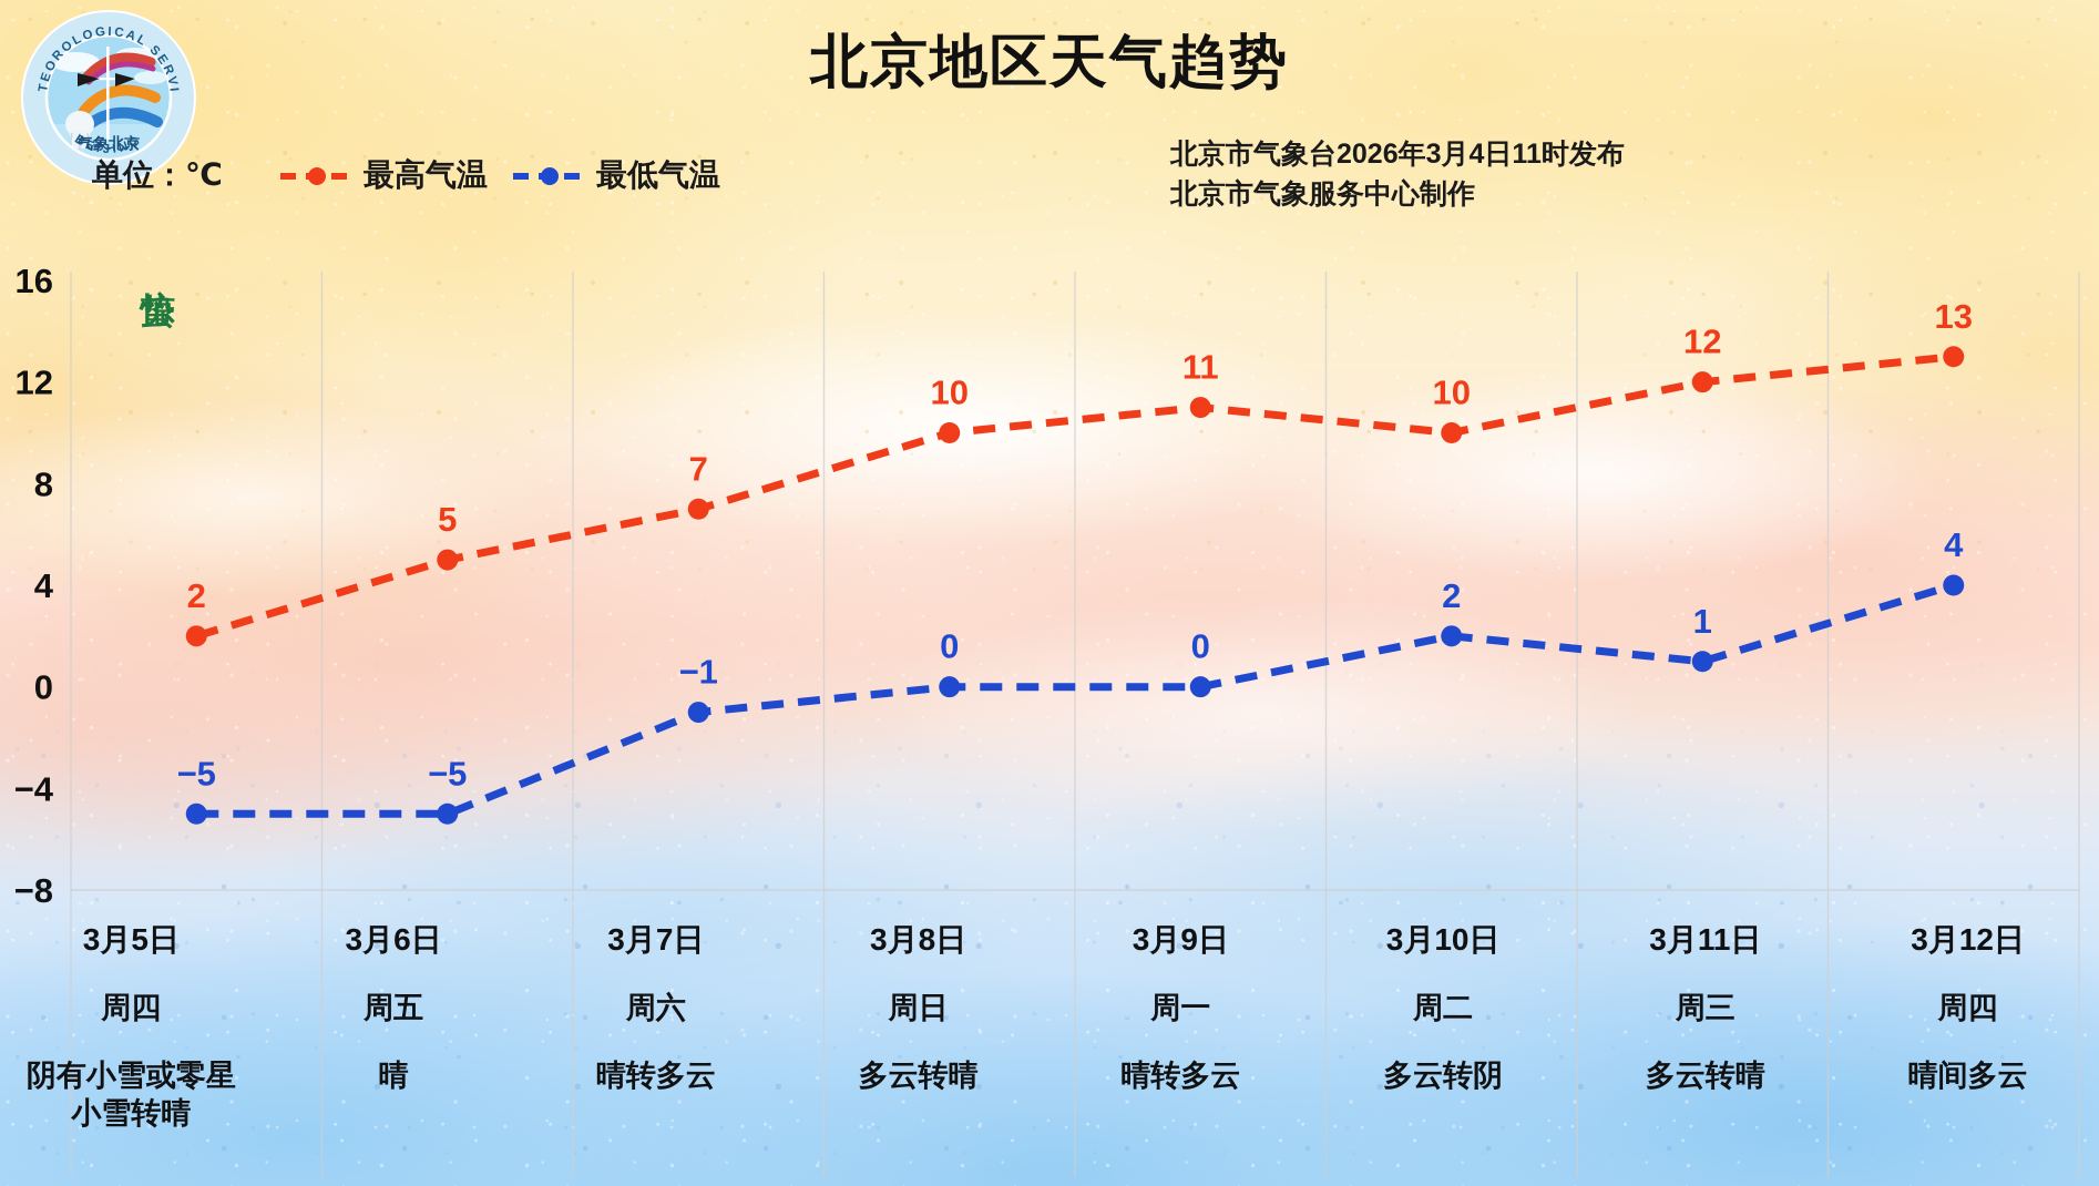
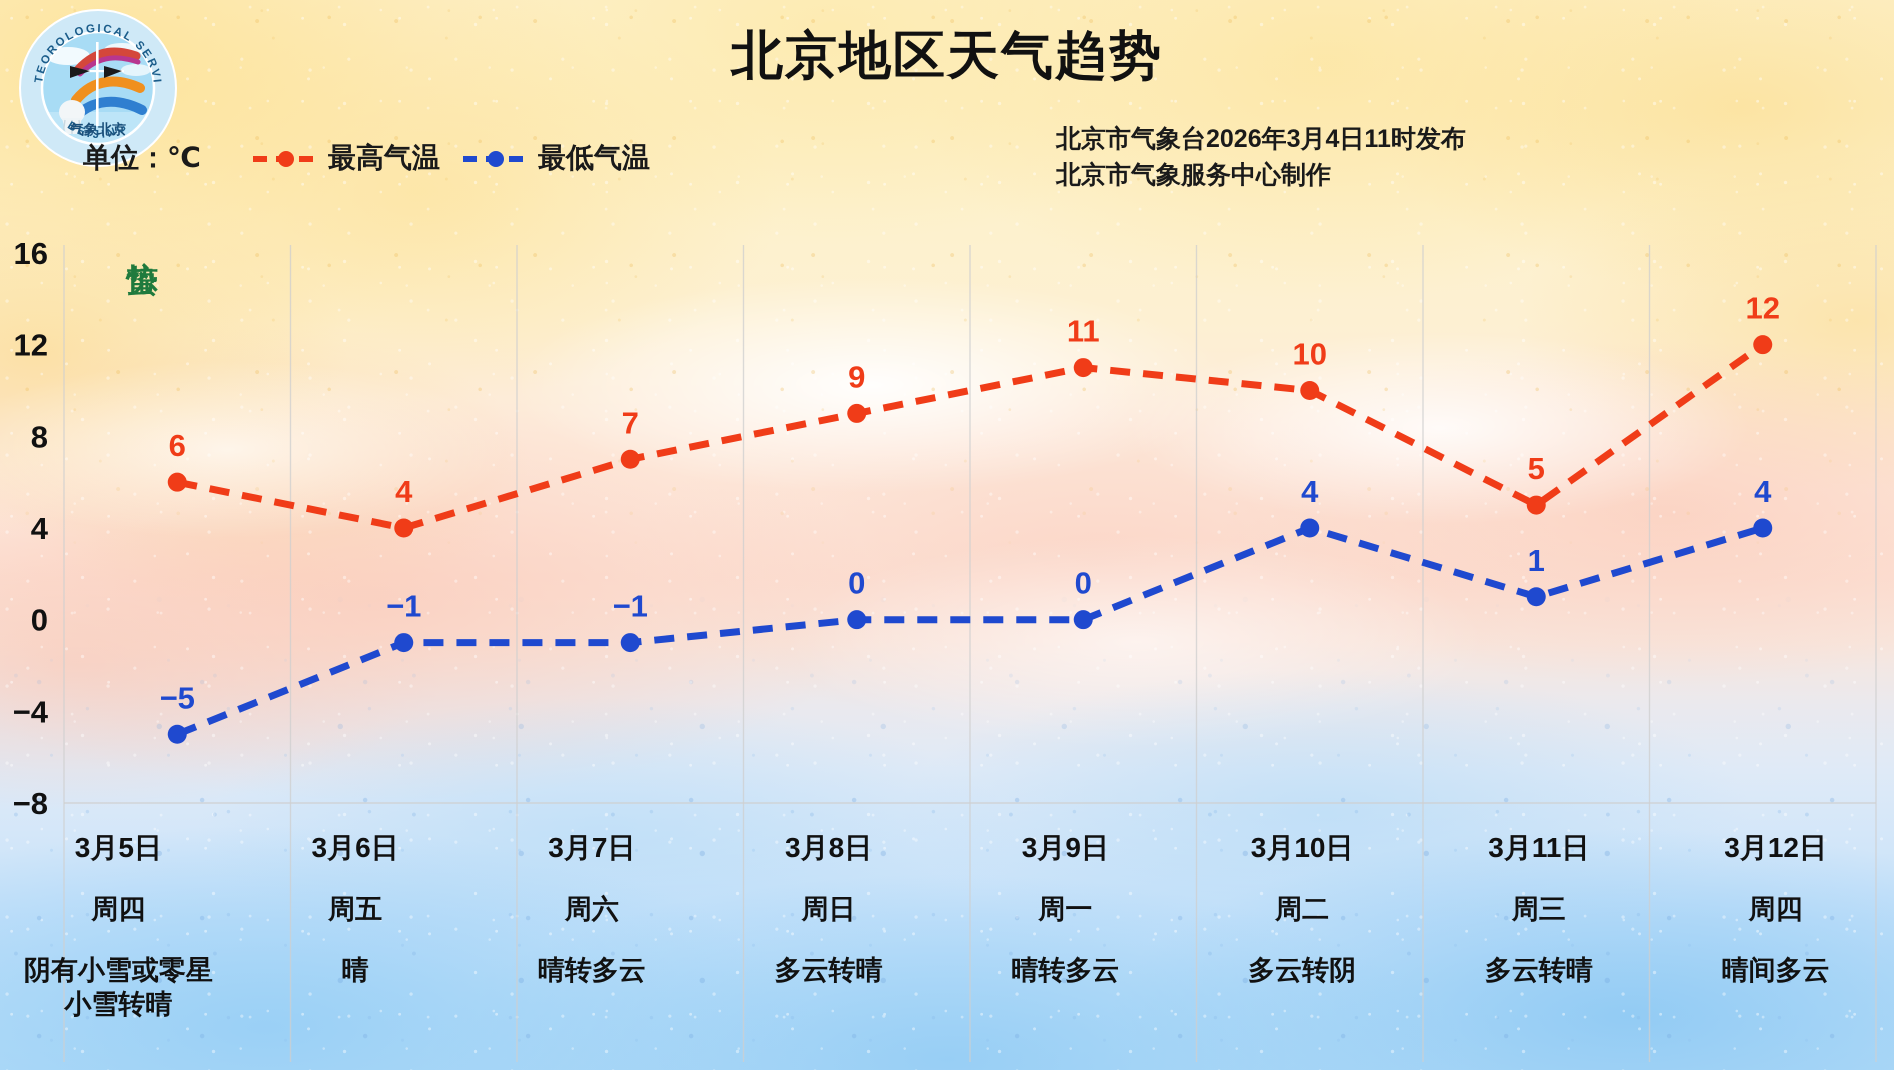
最高气温/3月5日: 2 -> 6
最高气温/3月6日: 5 -> 4
最低气温/3月6日: −5 -> −1
最高气温/3月8日: 10 -> 9
最低气温/3月10日: 2 -> 4
最高气温/3月11日: 12 -> 5
最高气温/3月12日: 13 -> 12
